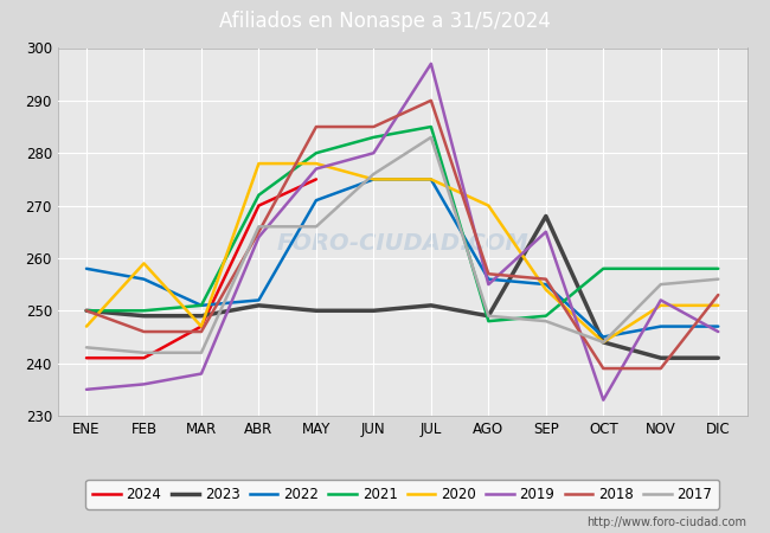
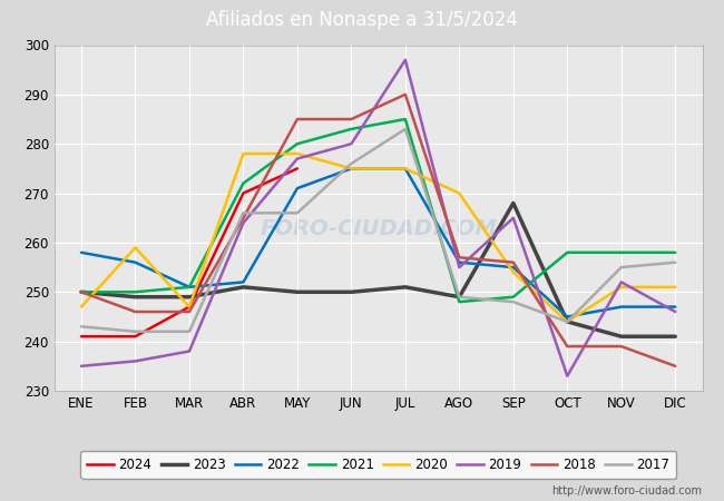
2018/DIC: 253 -> 235
